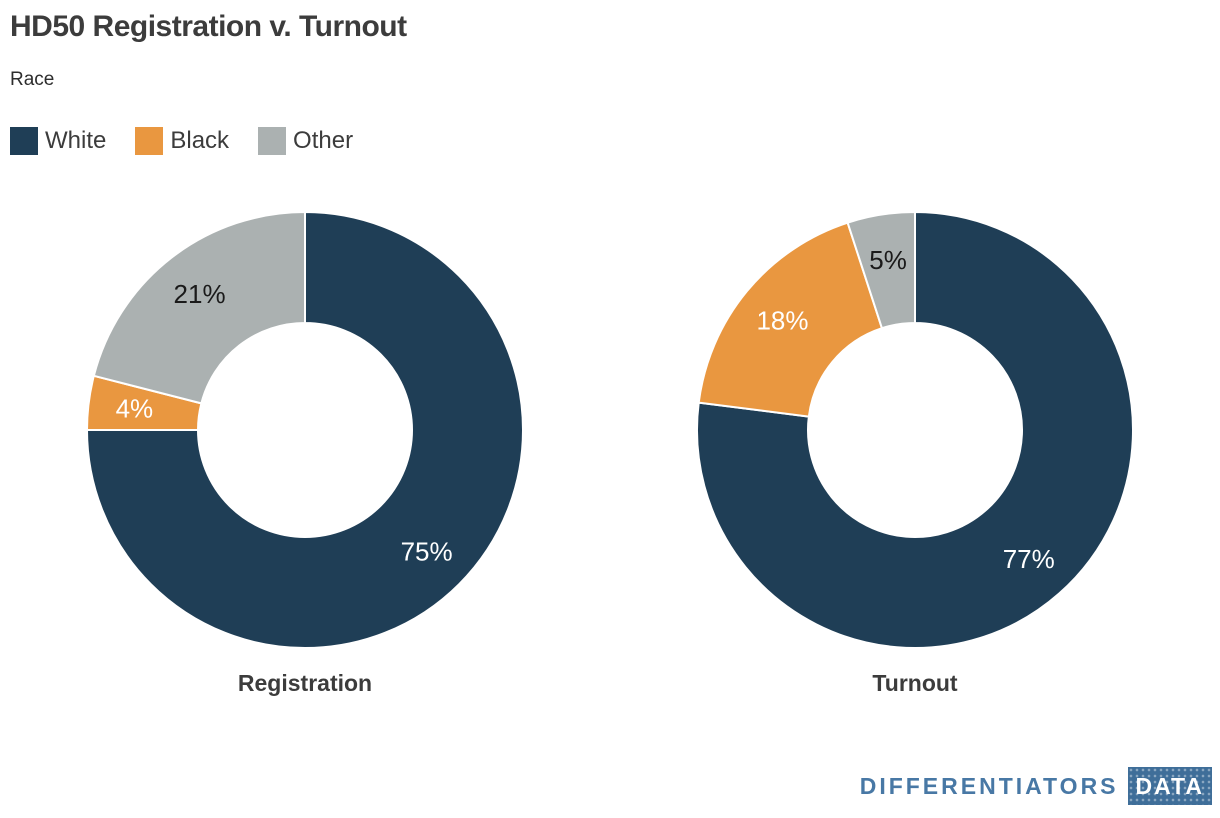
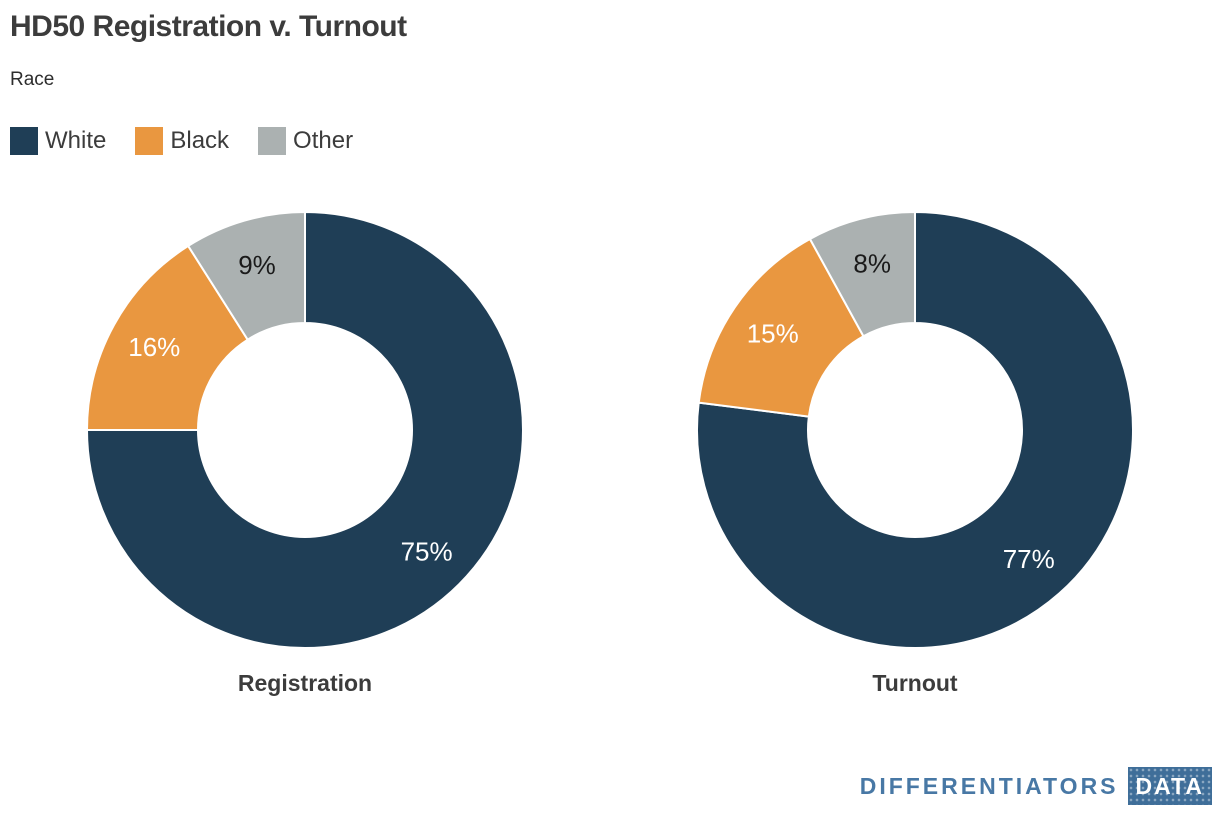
Registration/Black: 4% -> 16%
Registration/Other: 21% -> 9%
Turnout/Black: 18% -> 15%
Turnout/Other: 5% -> 8%
